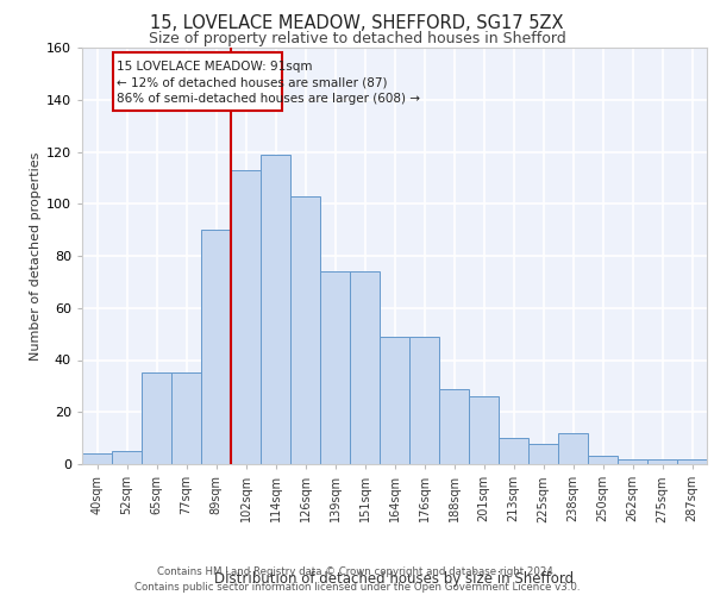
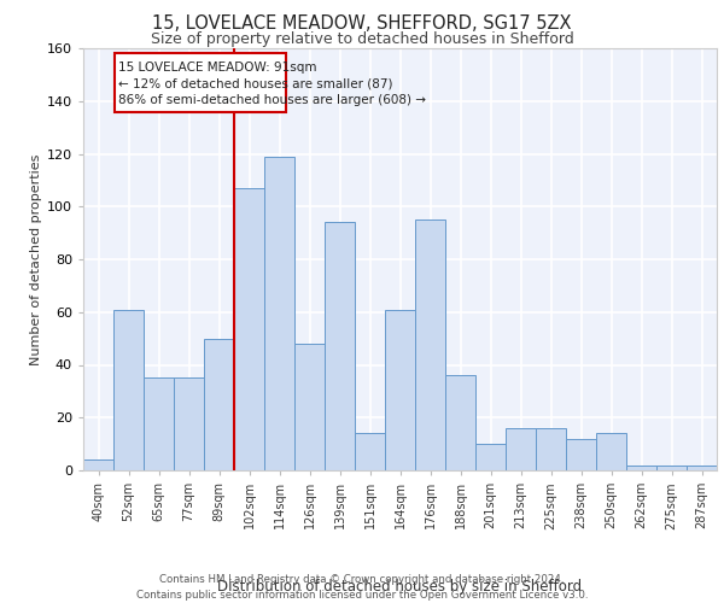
52sqm: 5 -> 61
89sqm: 90 -> 50
102sqm: 113 -> 107
126sqm: 103 -> 48
139sqm: 74 -> 94
151sqm: 74 -> 14
164sqm: 49 -> 61
176sqm: 49 -> 95
188sqm: 29 -> 36
201sqm: 26 -> 10
213sqm: 10 -> 16
225sqm: 8 -> 16
250sqm: 3 -> 14
